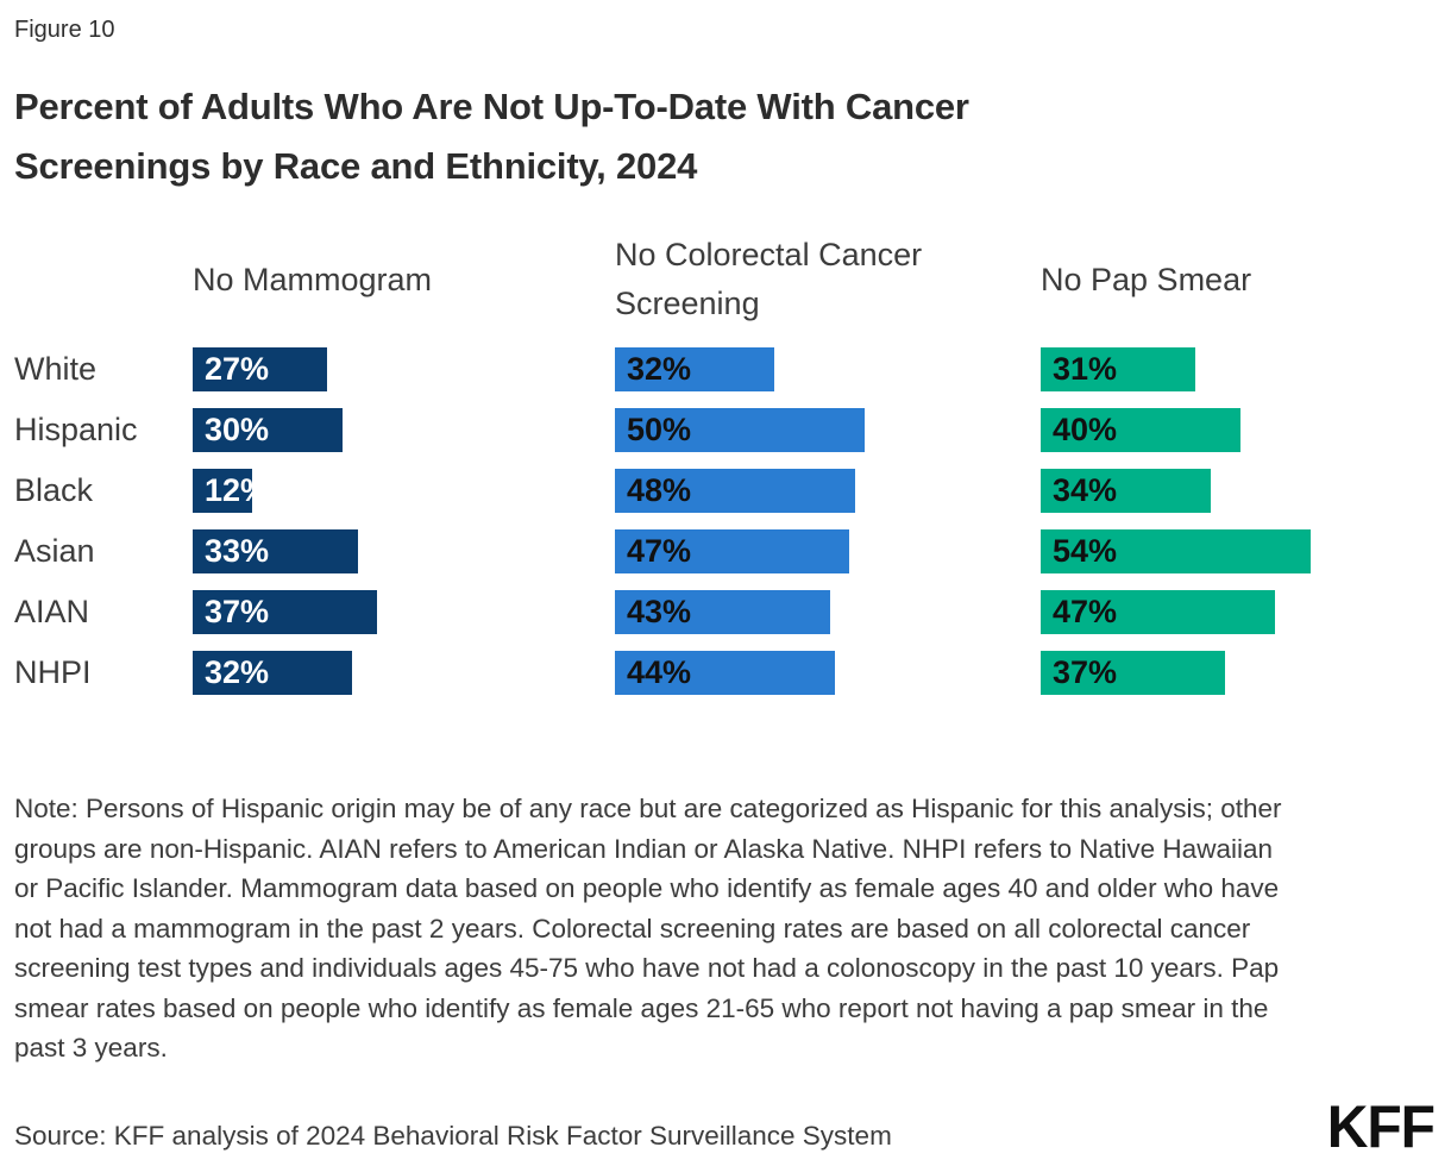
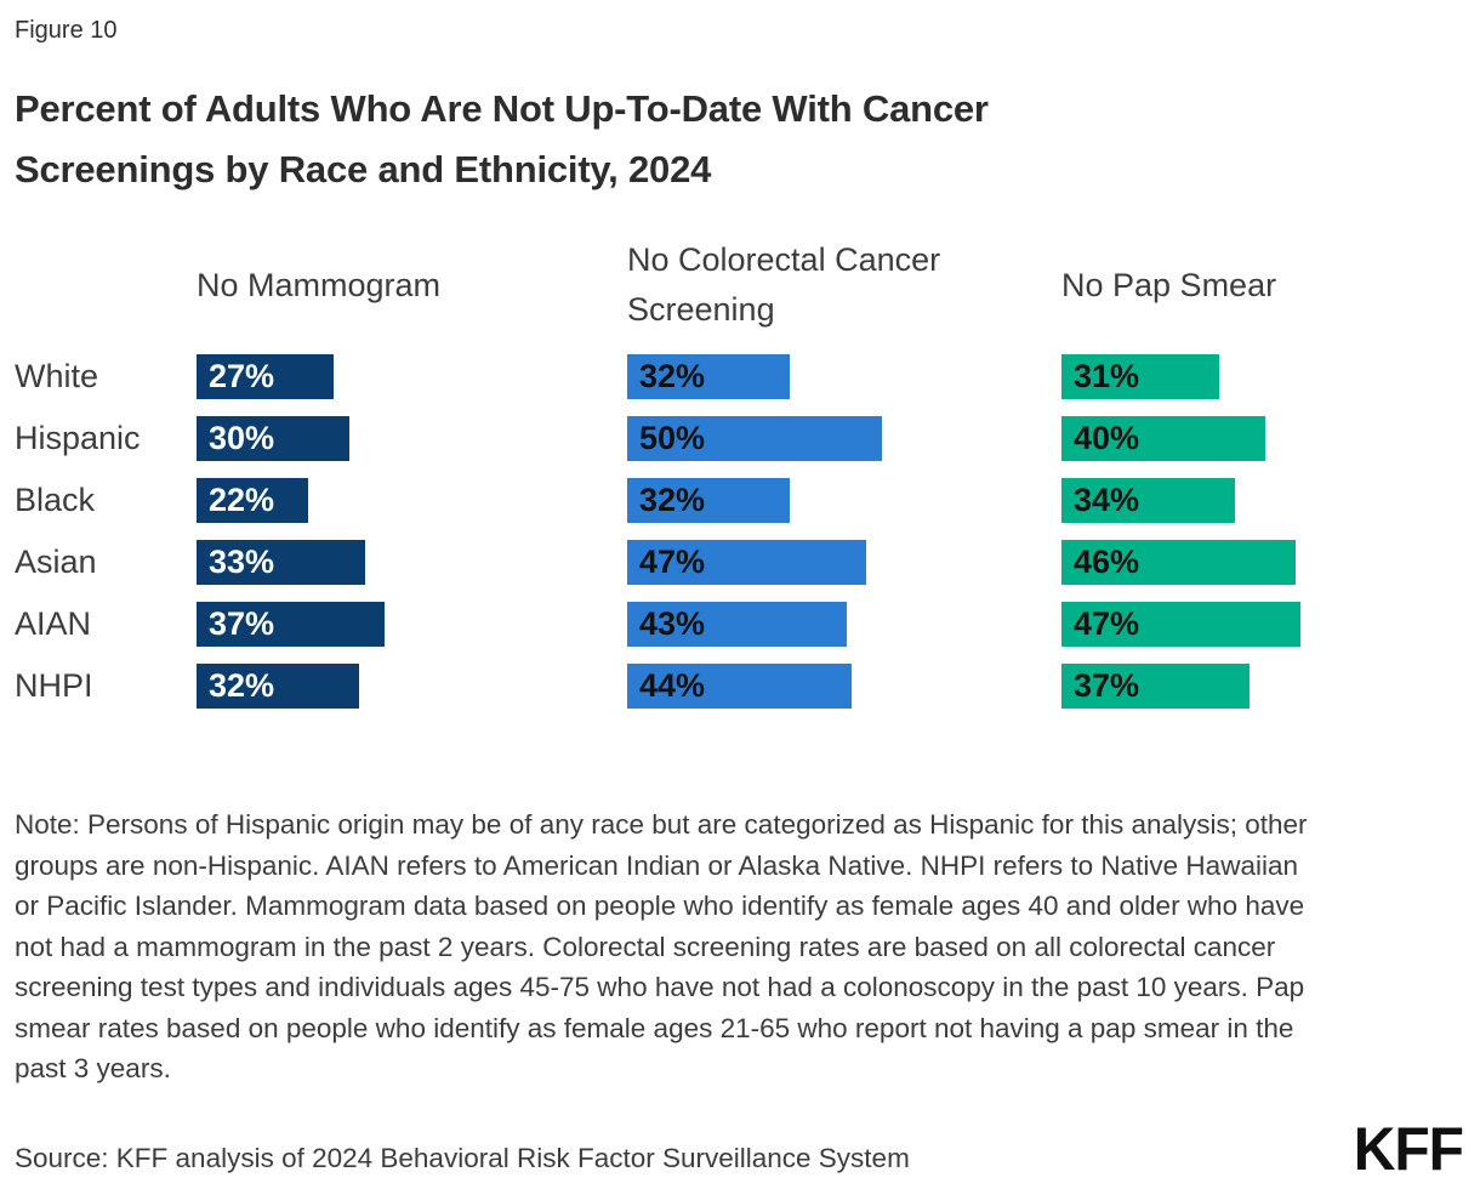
No Mammogram/Black: 12% -> 22%
No Colorectal Cancer Screening/Black: 48% -> 32%
No Pap Smear/Asian: 54% -> 46%
